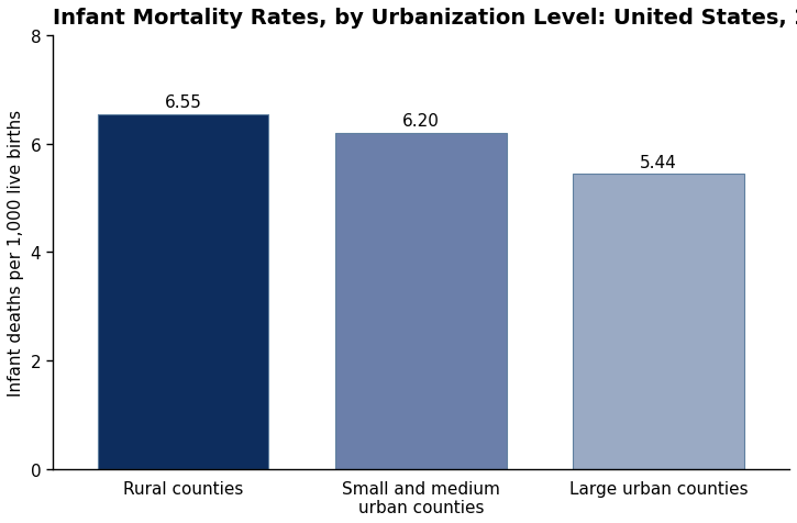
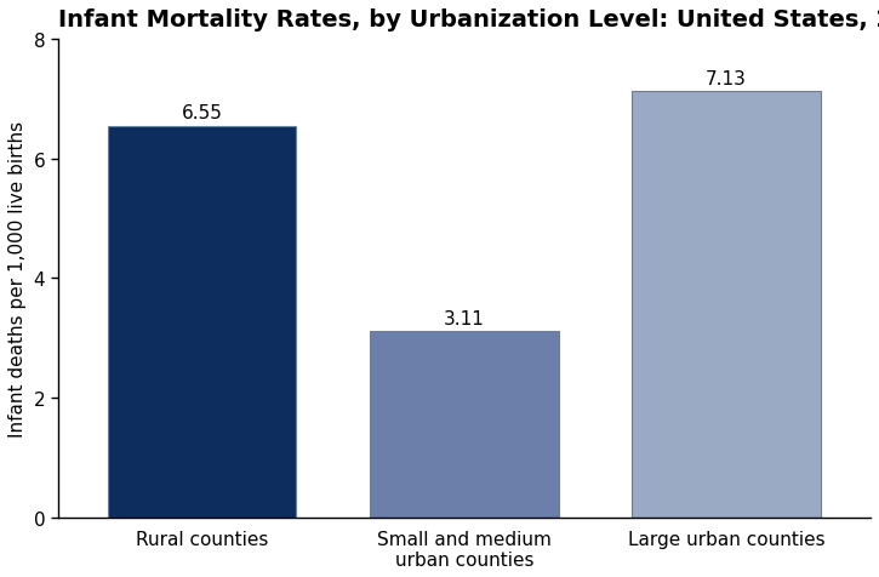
Small and medium urban counties: 6.20 -> 3.11
Large urban counties: 5.44 -> 7.13
